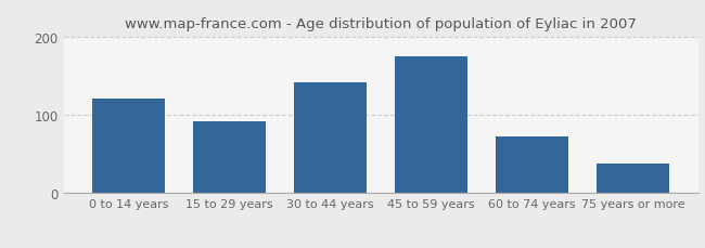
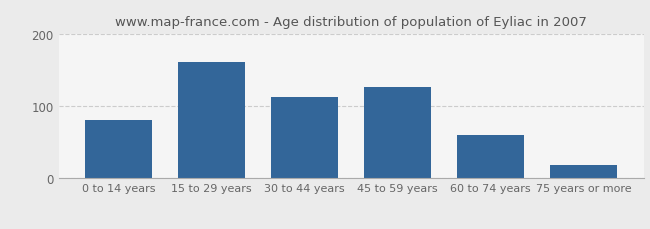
0 to 14 years: 120 -> 80
15 to 29 years: 92 -> 160
30 to 44 years: 142 -> 112
45 to 59 years: 175 -> 126
60 to 74 years: 72 -> 60
75 years or more: 38 -> 18
